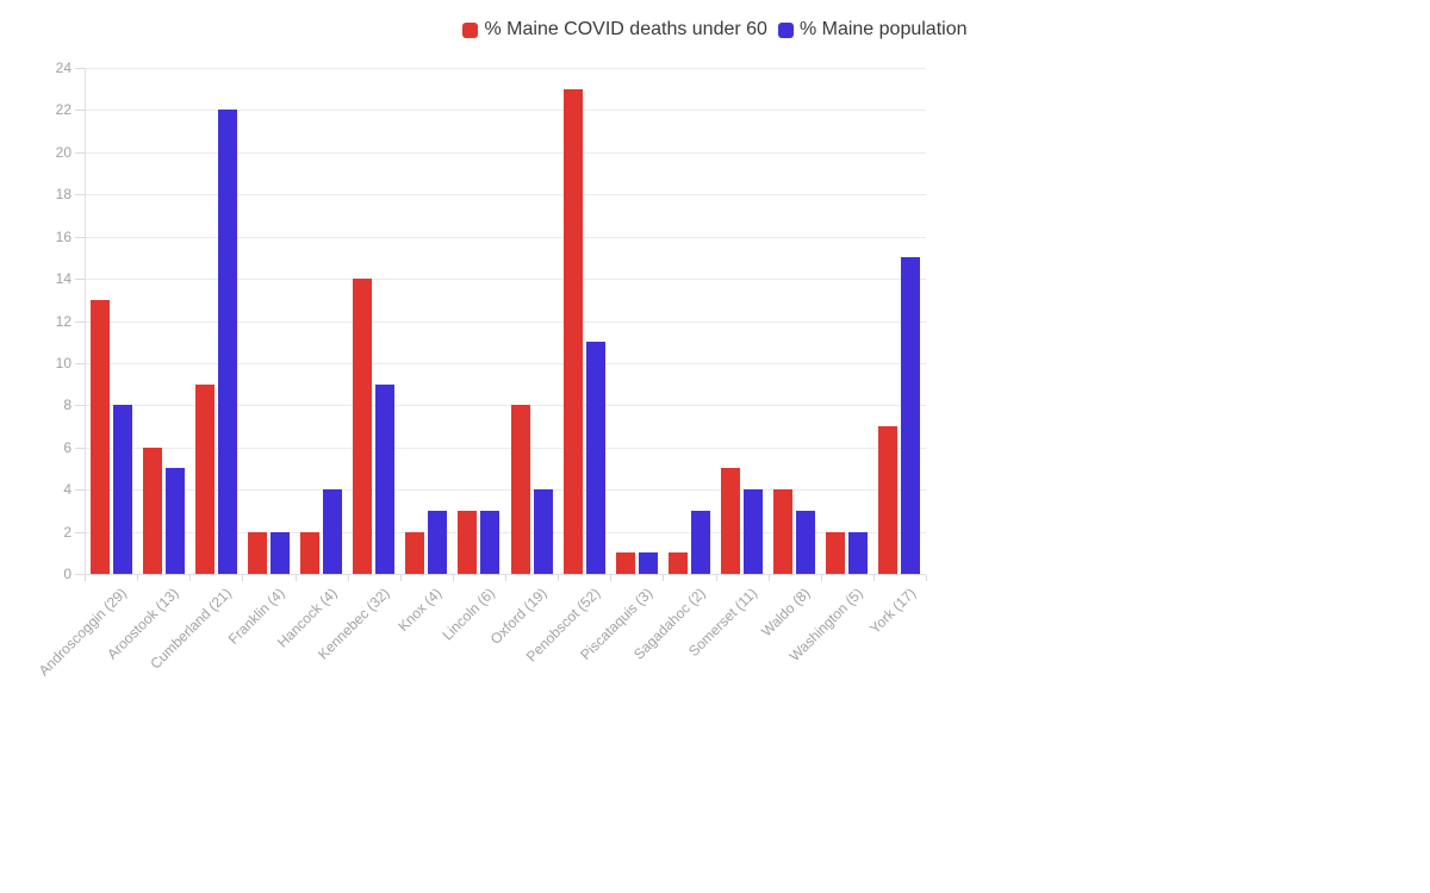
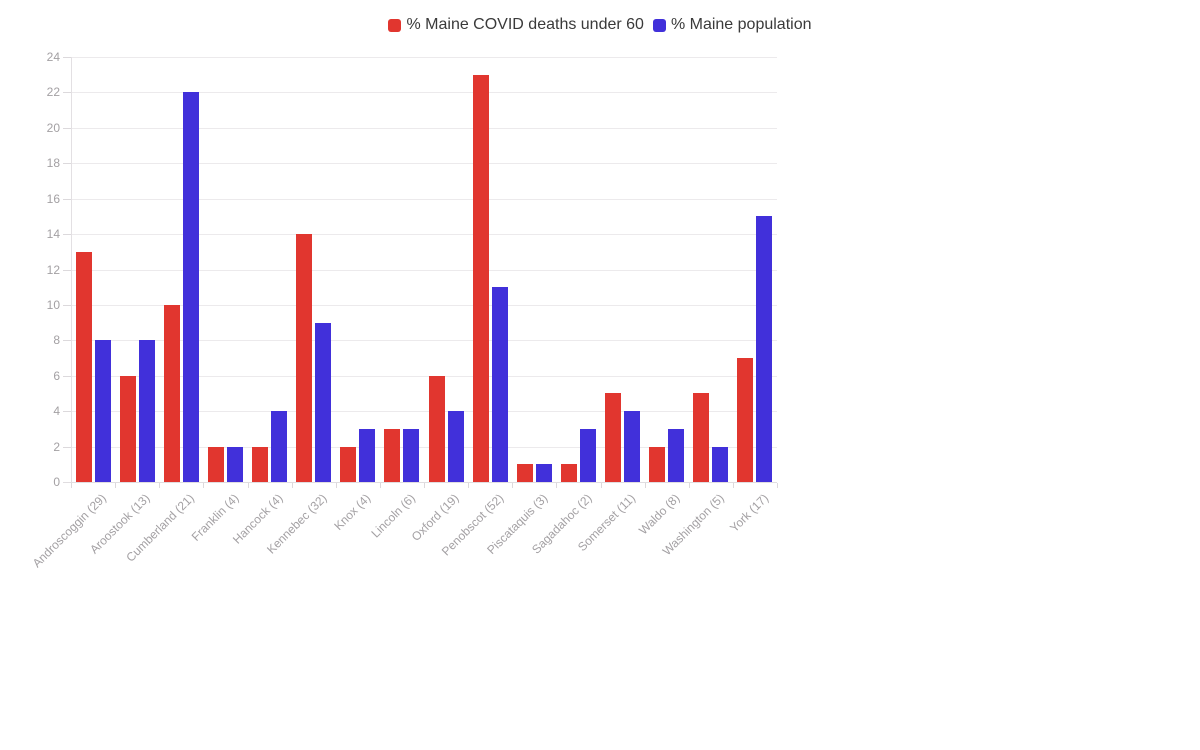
% Maine population/Aroostook (13): 5 -> 8
% Maine COVID deaths under 60/Cumberland (21): 9 -> 10
% Maine COVID deaths under 60/Oxford (19): 8 -> 6
% Maine COVID deaths under 60/Waldo (8): 4 -> 2
% Maine COVID deaths under 60/Washington (5): 2 -> 5
